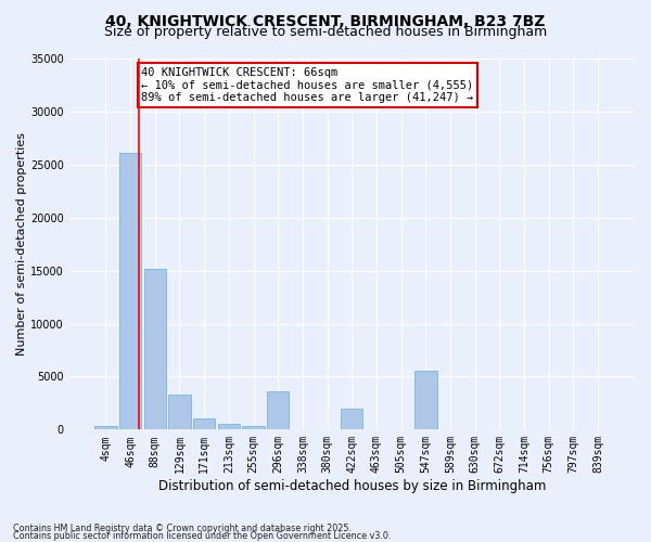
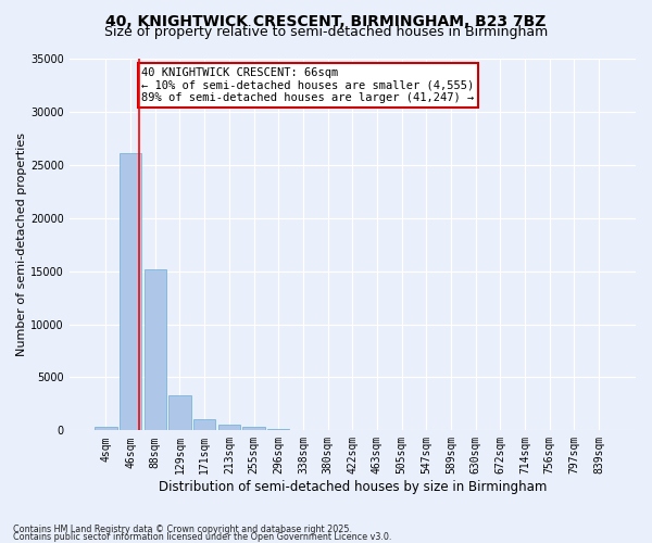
296sqm: 3600 -> 100
422sqm: 2000 -> 0
547sqm: 5600 -> 0
